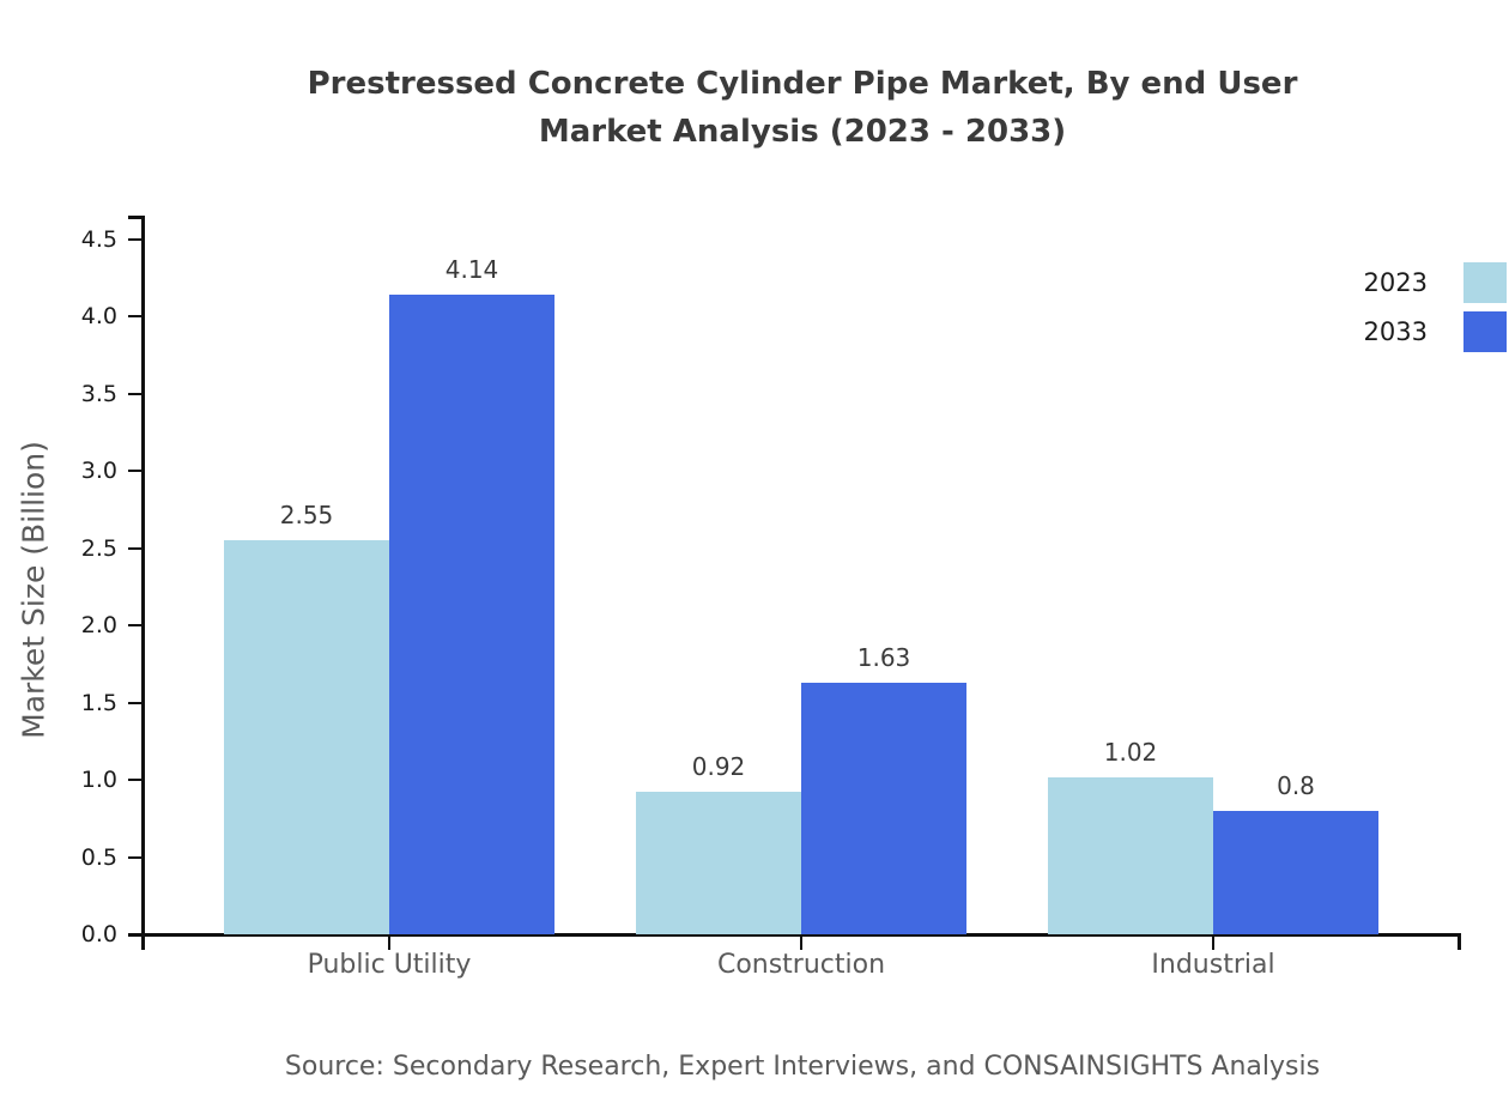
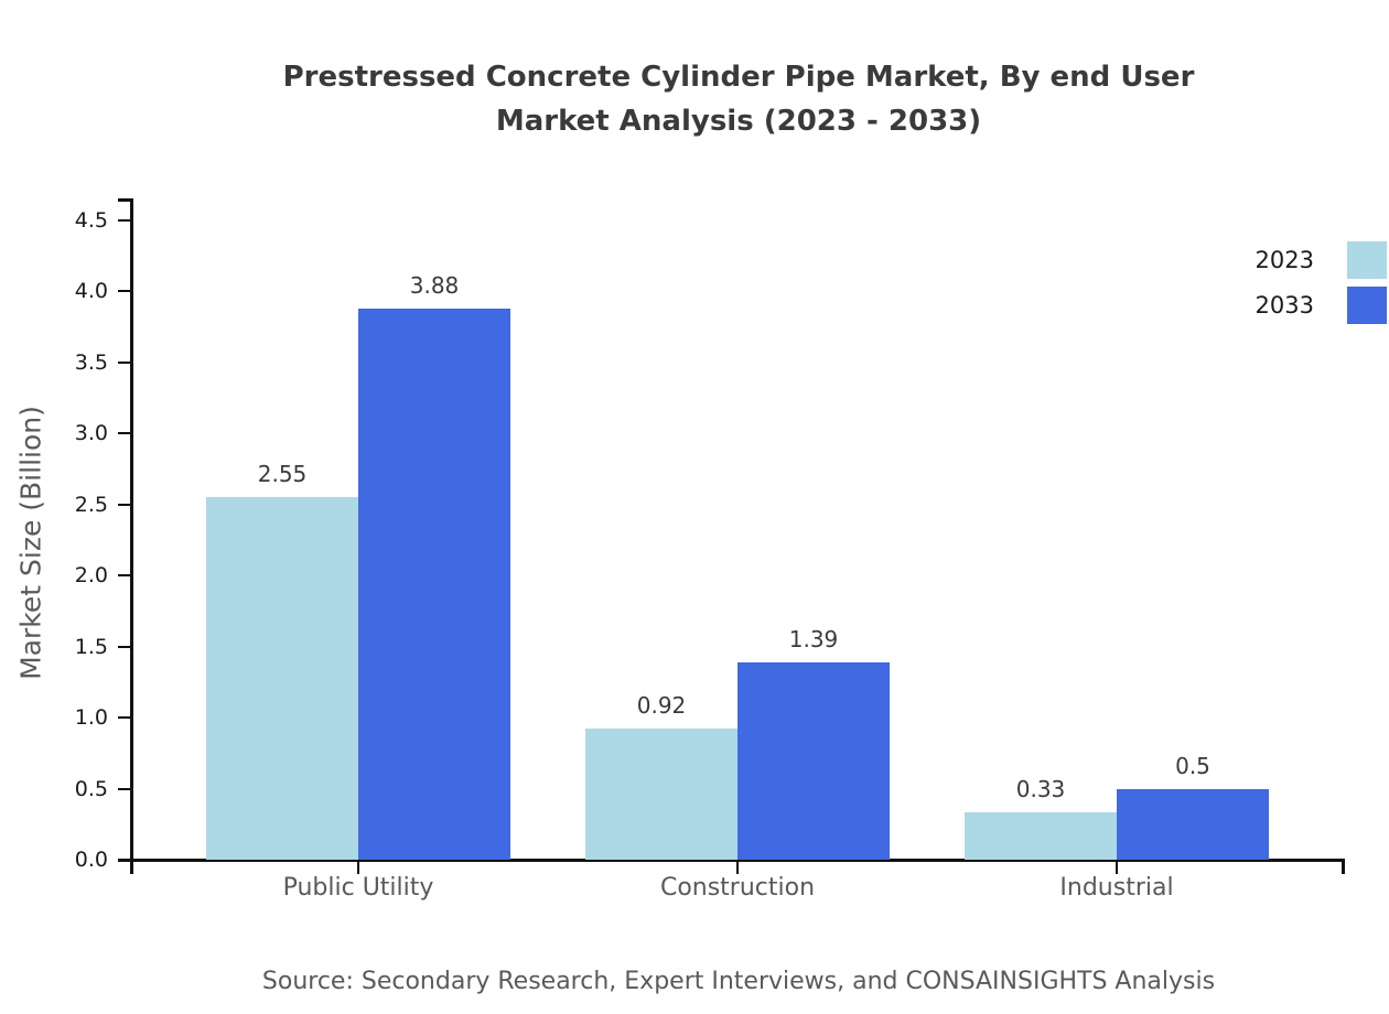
2033/Public Utility: 4.14 -> 3.88
2033/Construction: 1.63 -> 1.39
2023/Industrial: 1.02 -> 0.33
2033/Industrial: 0.8 -> 0.5
